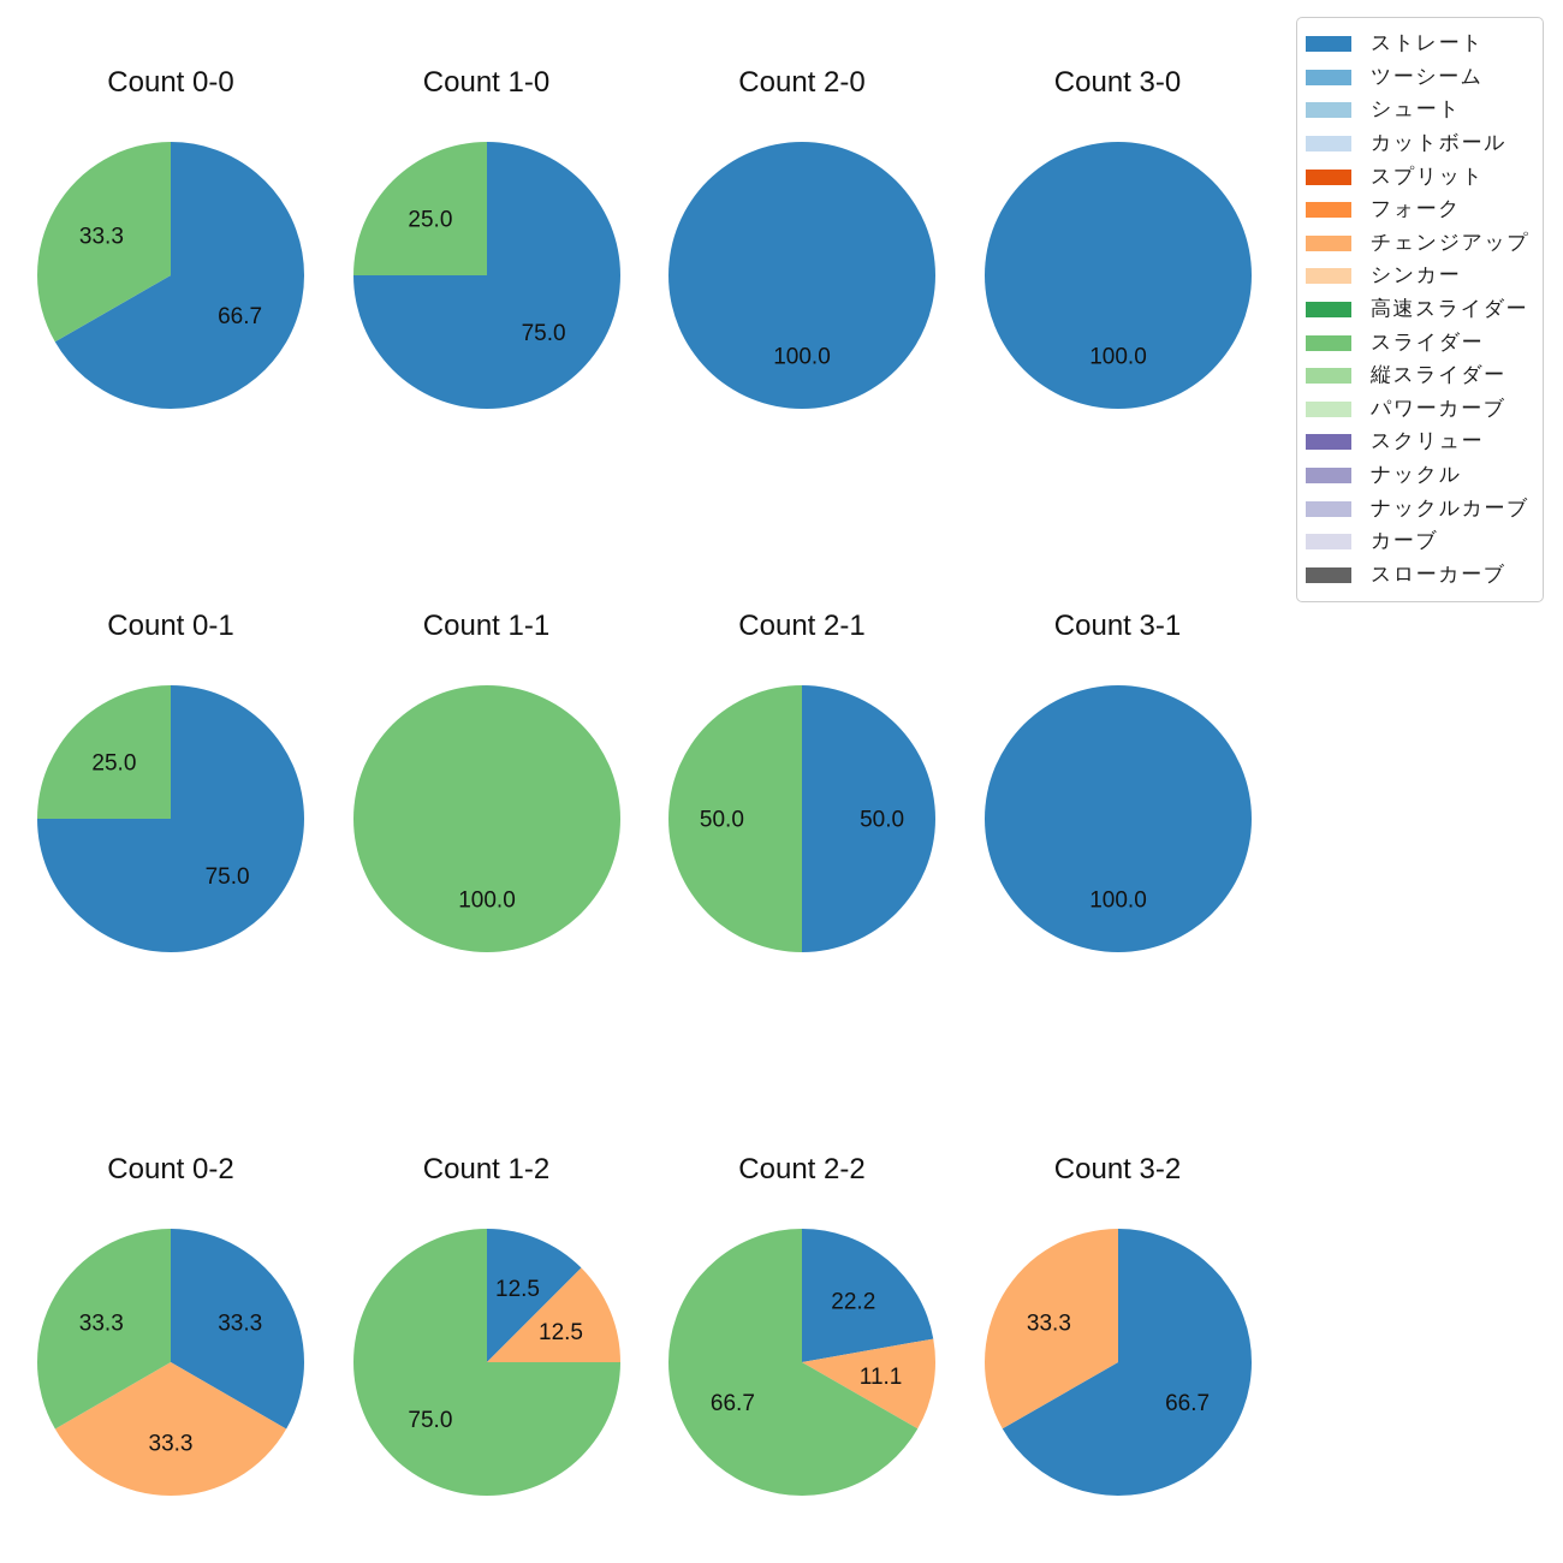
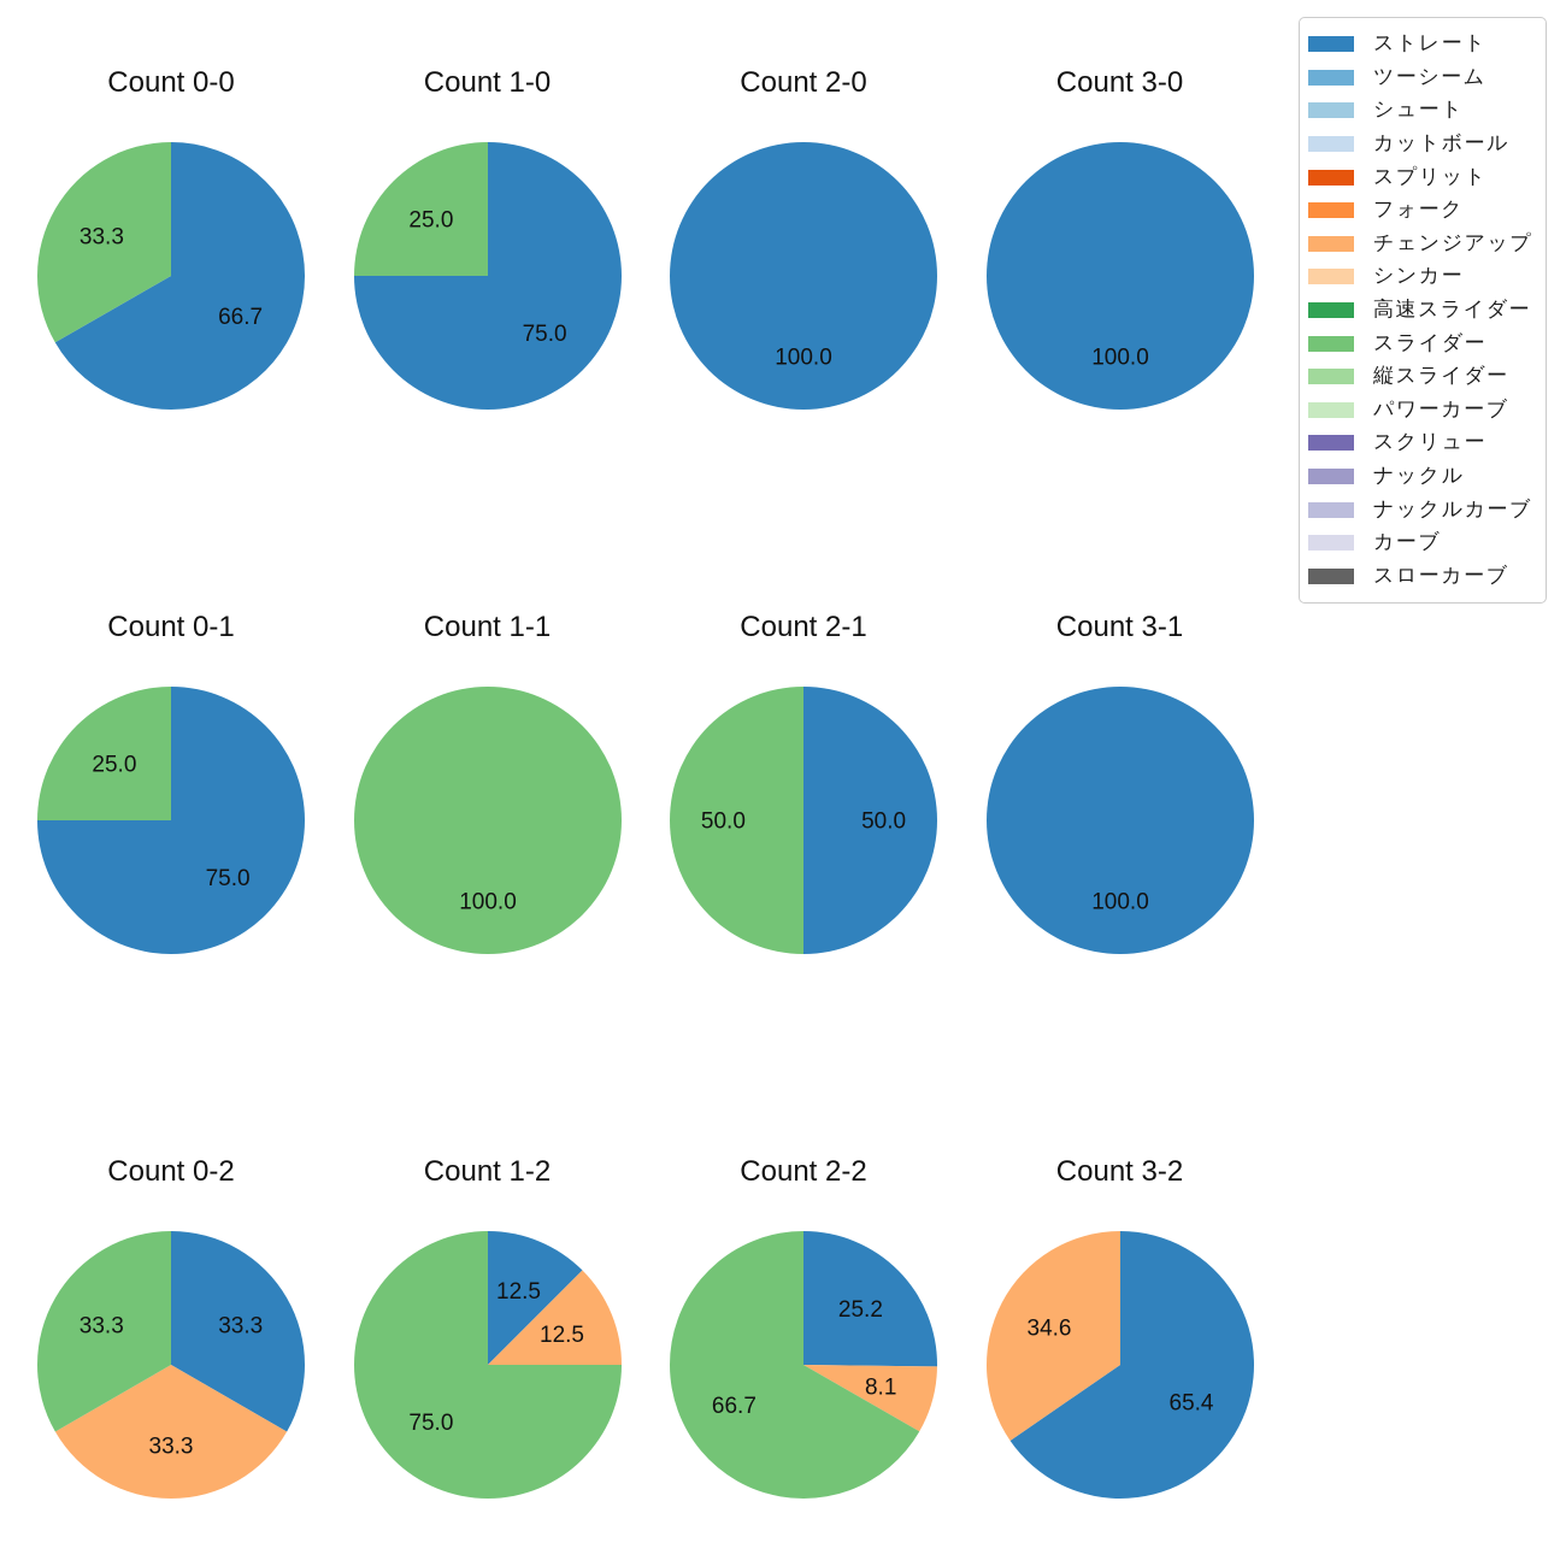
Count 2-2/ストレート: 22.2 -> 25.2
Count 2-2/チェンジアップ: 11.1 -> 8.1
Count 3-2/ストレート: 66.7 -> 65.4
Count 3-2/チェンジアップ: 33.3 -> 34.6
